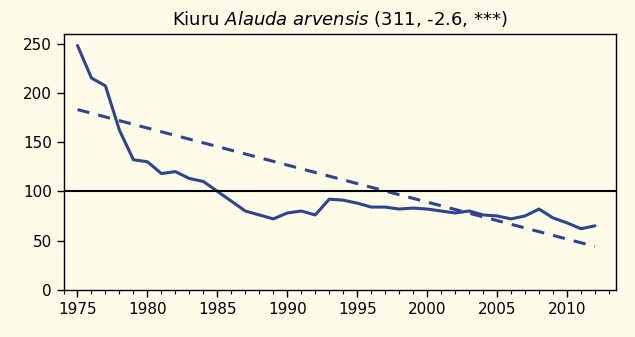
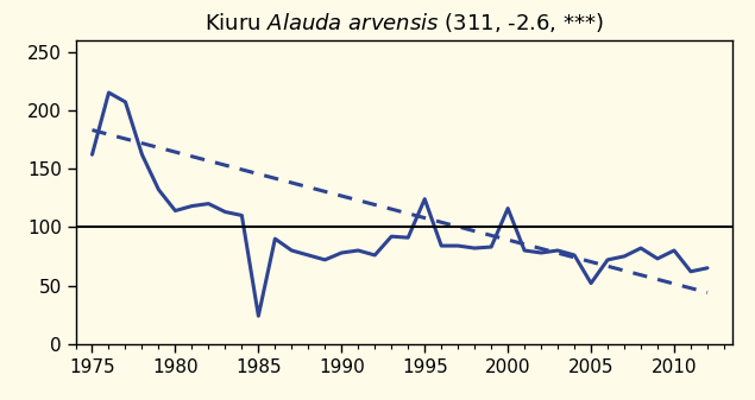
1975: 248 -> 162
1980: 130 -> 114
1985: 100 -> 24
1995: 88 -> 124
2000: 82 -> 116
2005: 75 -> 52
2010: 68 -> 80
